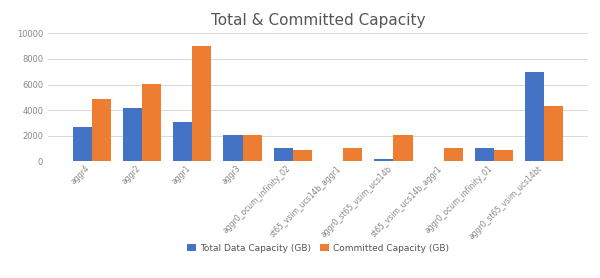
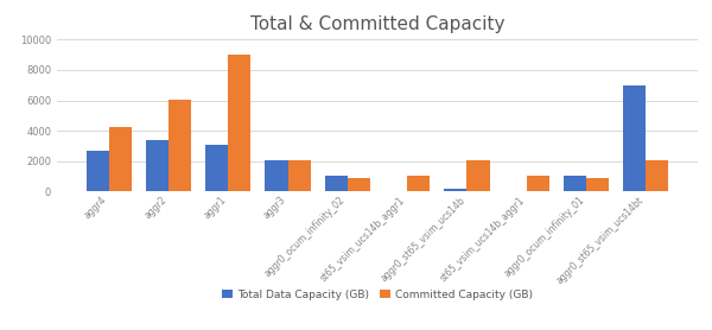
Committed Capacity (GB)/aggr4: 4900 -> 4200
Total Data Capacity (GB)/aggr2: 4200 -> 3400
Committed Capacity (GB)/aggr0_st65_vsim_ucs14bt: 4300 -> 2000
